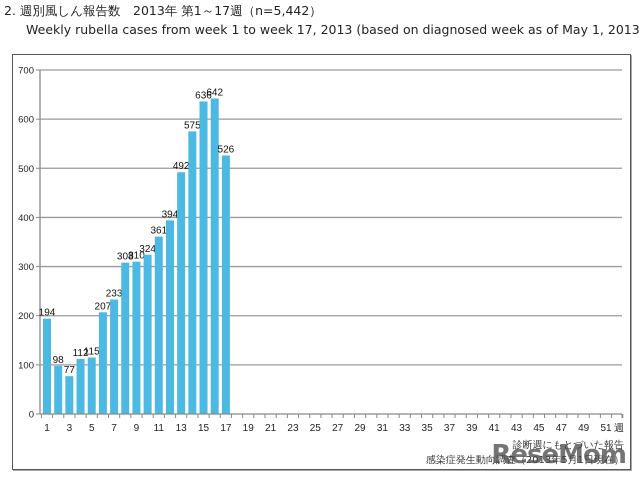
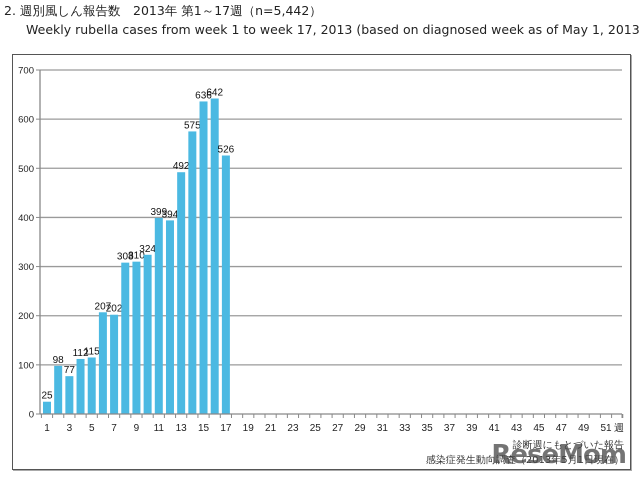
1: 194 -> 25
7: 233 -> 202
11: 361 -> 399
